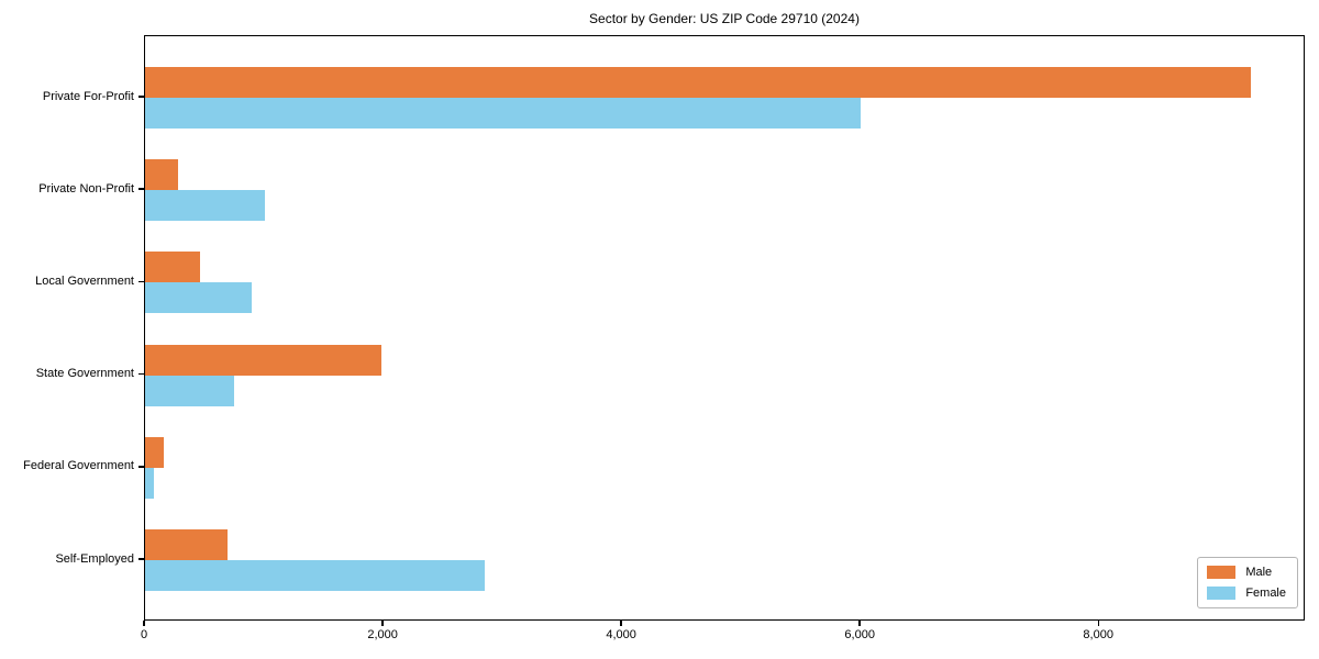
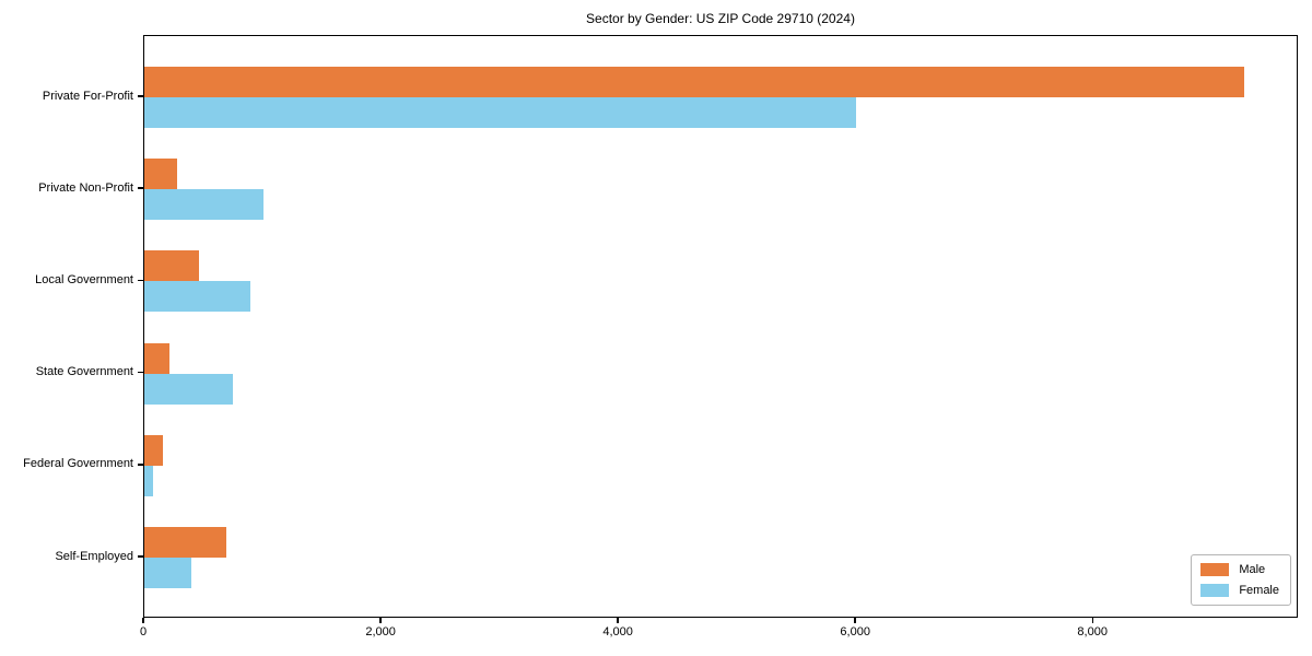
Male/State Government: 1980 -> 210
Female/Self-Employed: 2850 -> 400
